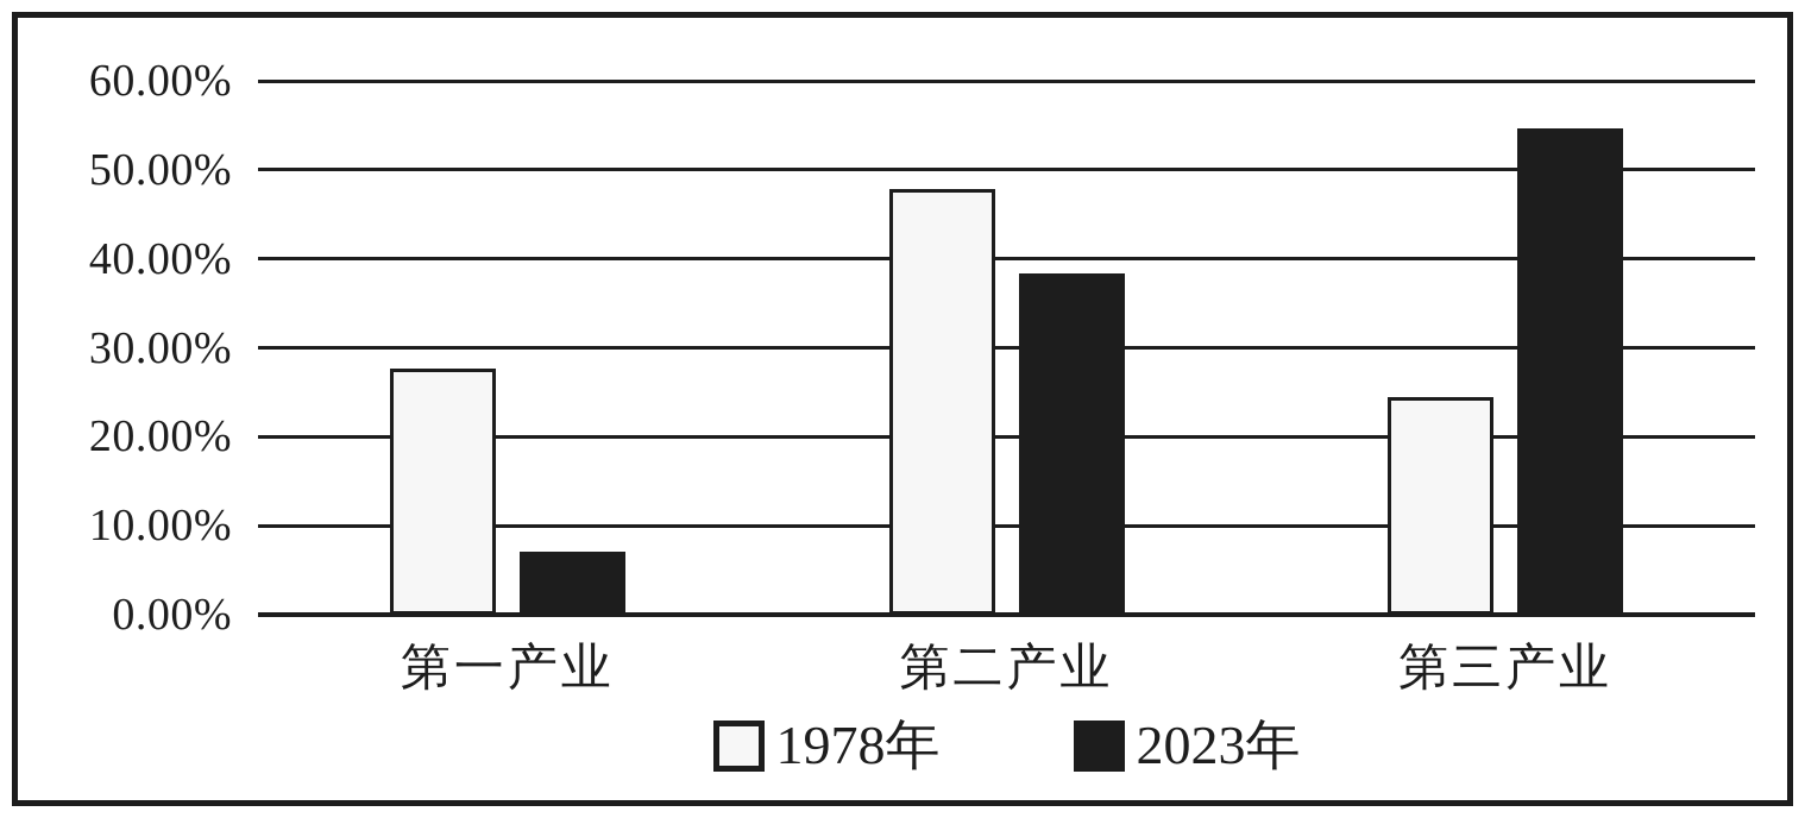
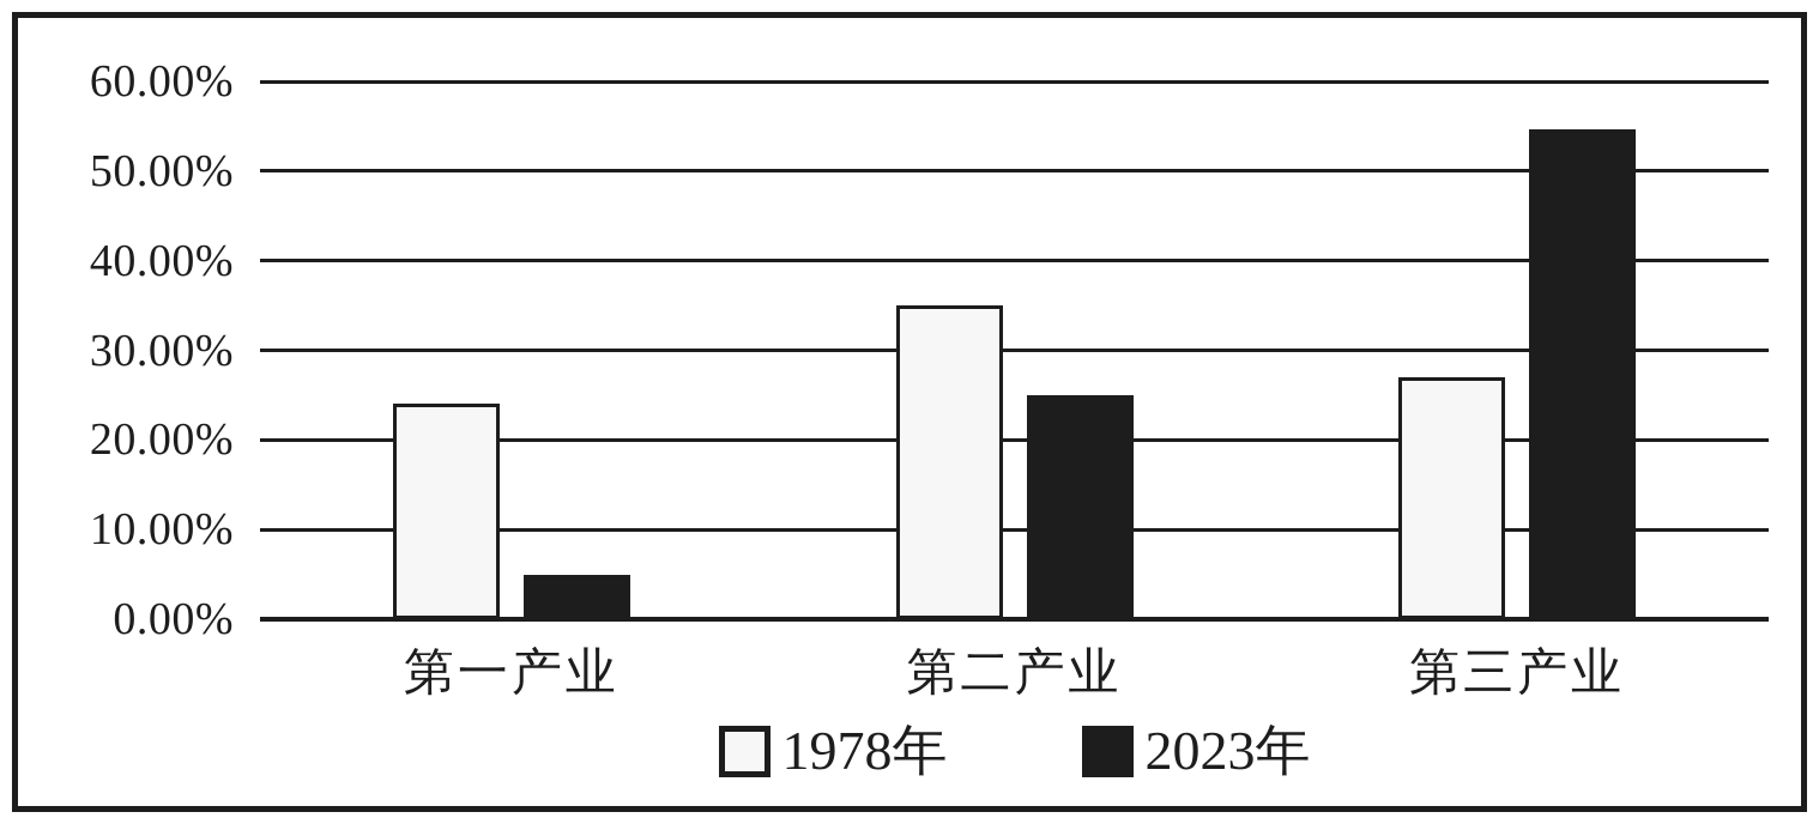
1978年/第一产业: 28% -> 24%
2023年/第一产业: 7% -> 5%
1978年/第二产业: 48% -> 35%
2023年/第二产业: 38% -> 25%
1978年/第三产业: 24% -> 27%
